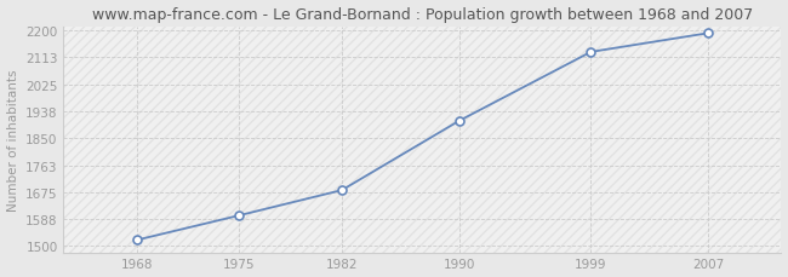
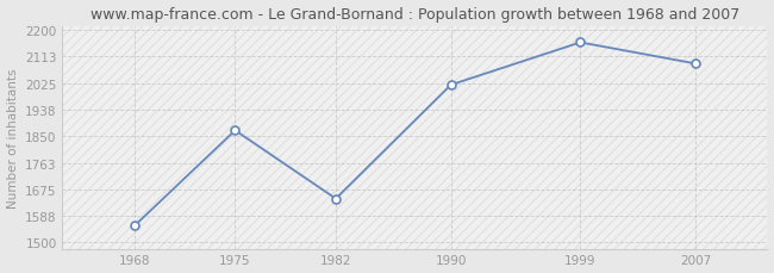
1968: 1520 -> 1555
1975: 1600 -> 1870
1982: 1682 -> 1645
1990: 1907 -> 2020
1999: 2131 -> 2160
2007: 2192 -> 2090
